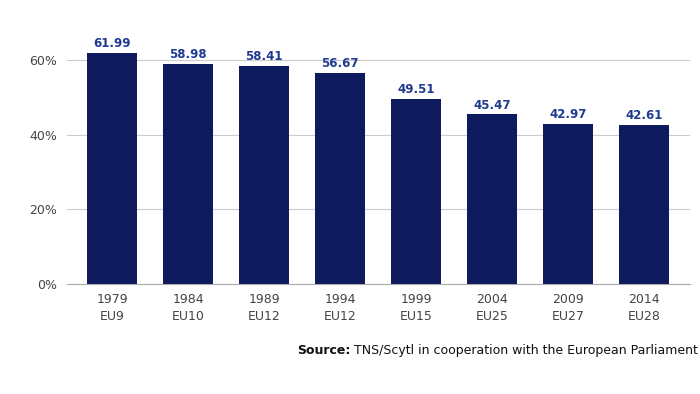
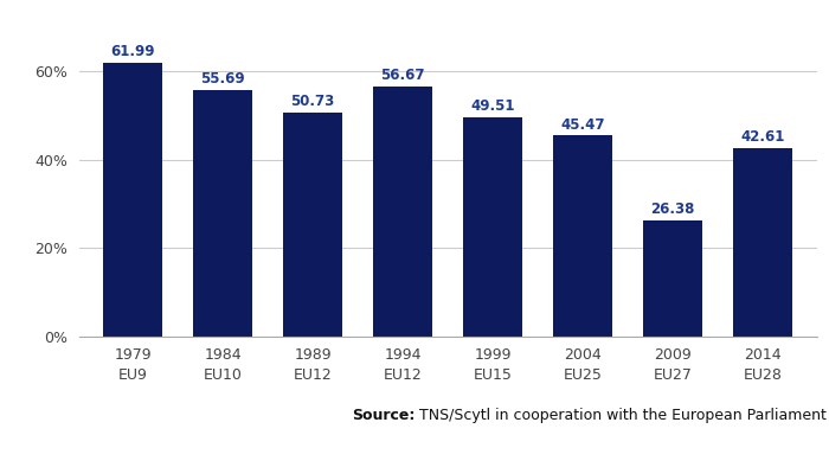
1984 EU10: 58.98 -> 55.69
1989 EU12: 58.41 -> 50.73
2009 EU27: 42.97 -> 26.38
